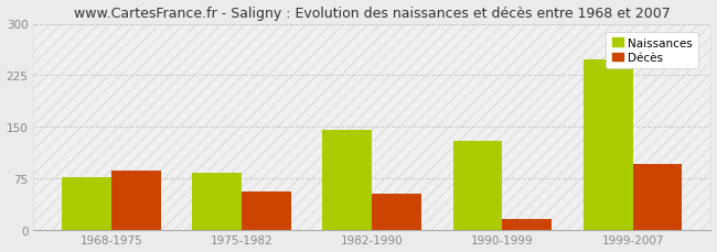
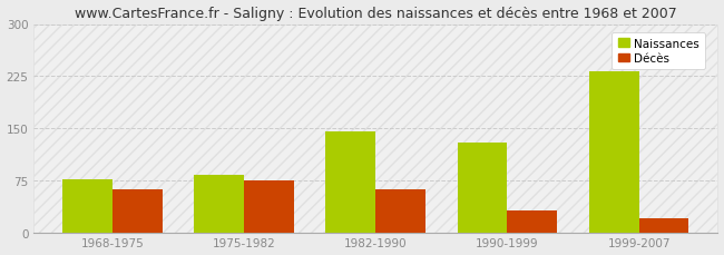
Décès/1968-1975: 86 -> 62
Décès/1975-1982: 56 -> 74
Décès/1982-1990: 52 -> 62
Décès/1990-1999: 16 -> 32
Naissances/1999-2007: 248 -> 232
Décès/1999-2007: 96 -> 20
